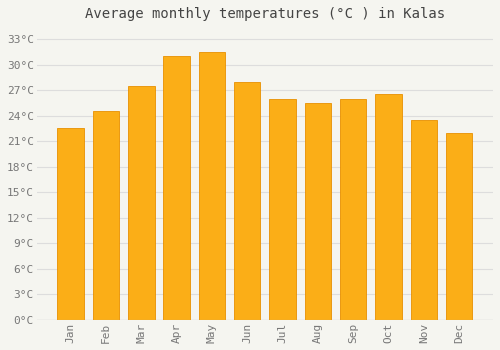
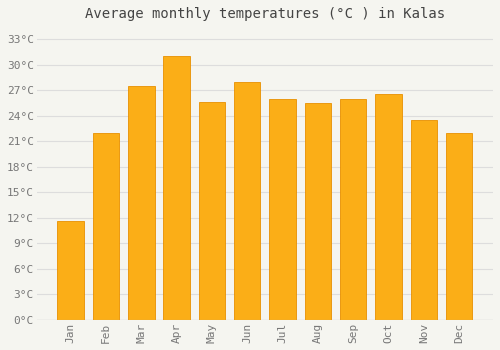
Jan: 22.5°C -> 11.6°C
Feb: 24.5°C -> 22.0°C
May: 31.5°C -> 25.6°C
